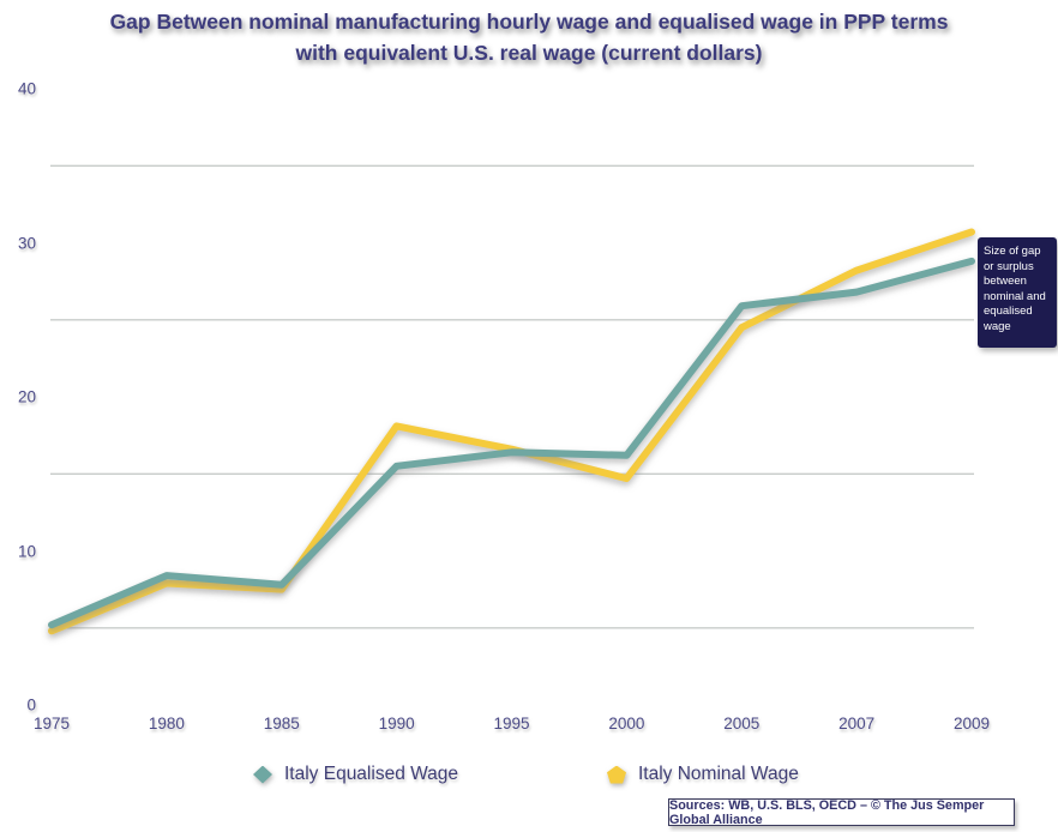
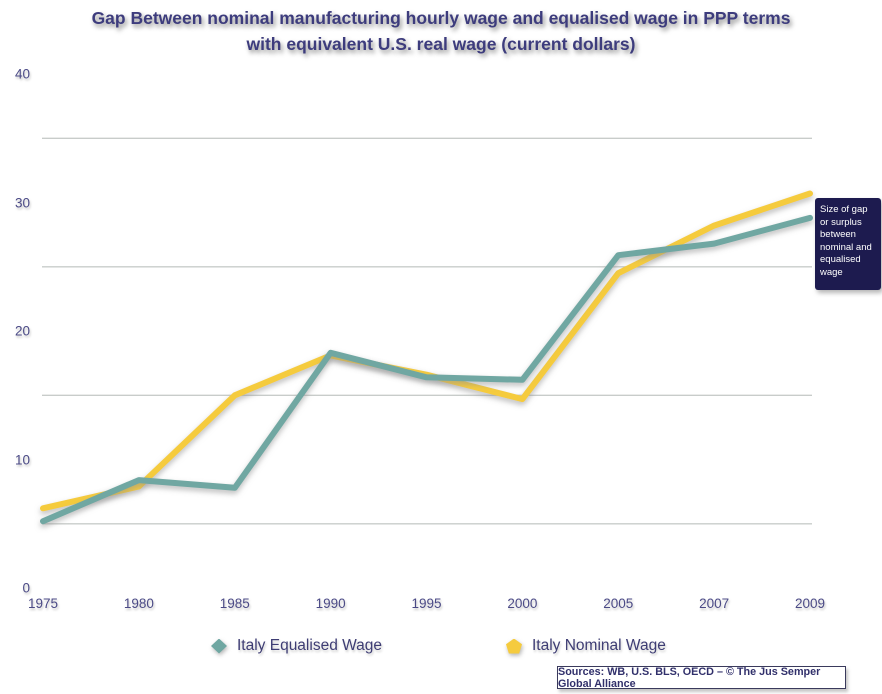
Italy Nominal Wage/1975: 4.8 -> 6.2
Italy Nominal Wage/1985: 7.5 -> 15.0
Italy Equalised Wage/1990: 15.5 -> 18.3
